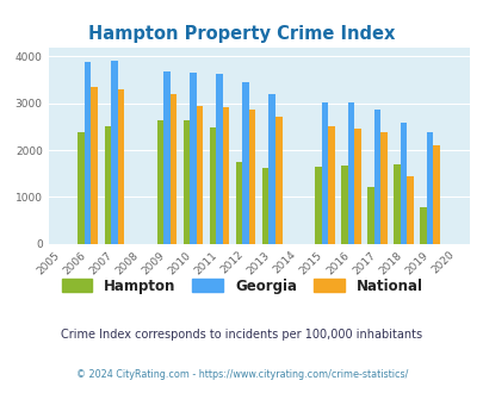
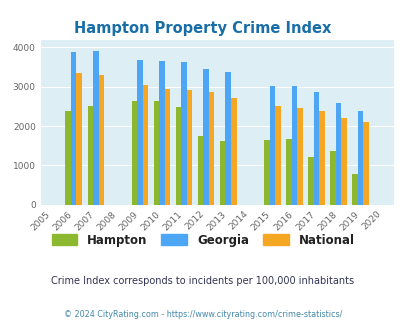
National/2009: 3200 -> 3040
Georgia/2013: 3200 -> 3370
Hampton/2018: 1700 -> 1360
National/2018: 1450 -> 2200
